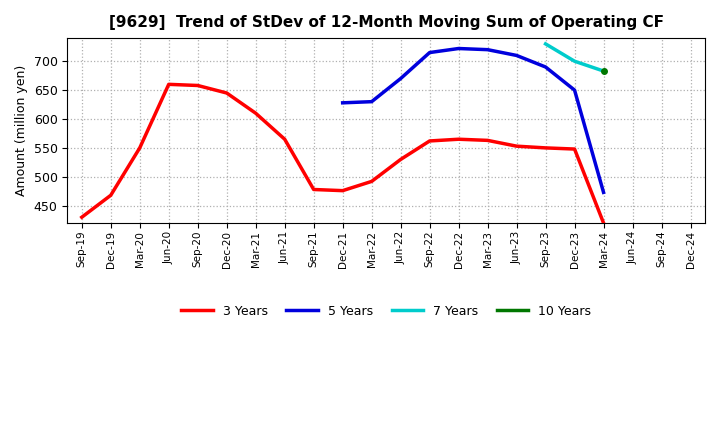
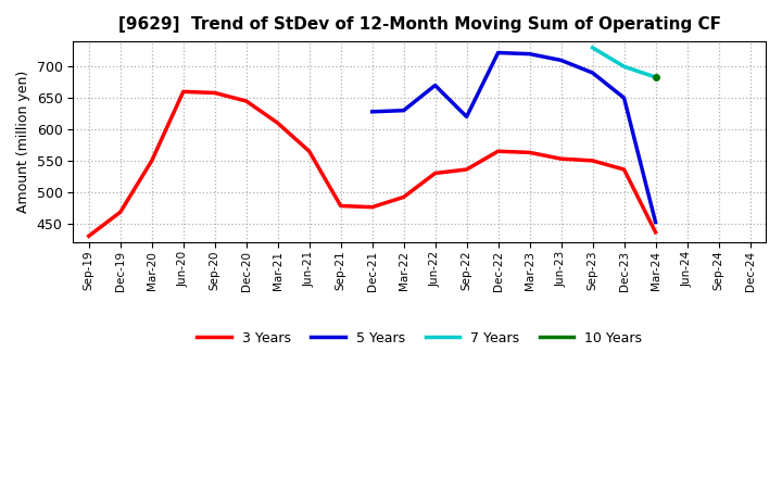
3 Years/Sep-22: 562 -> 536
5 Years/Sep-22: 715 -> 620
3 Years/Dec-23: 548 -> 536
3 Years/Mar-24: 420 -> 436
5 Years/Mar-24: 473 -> 452
